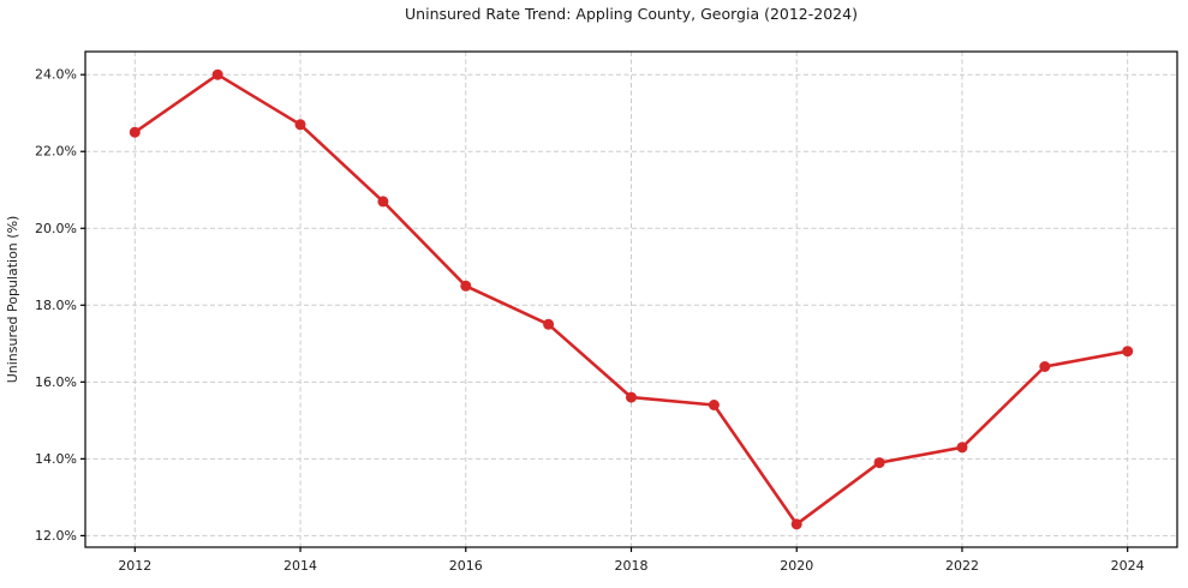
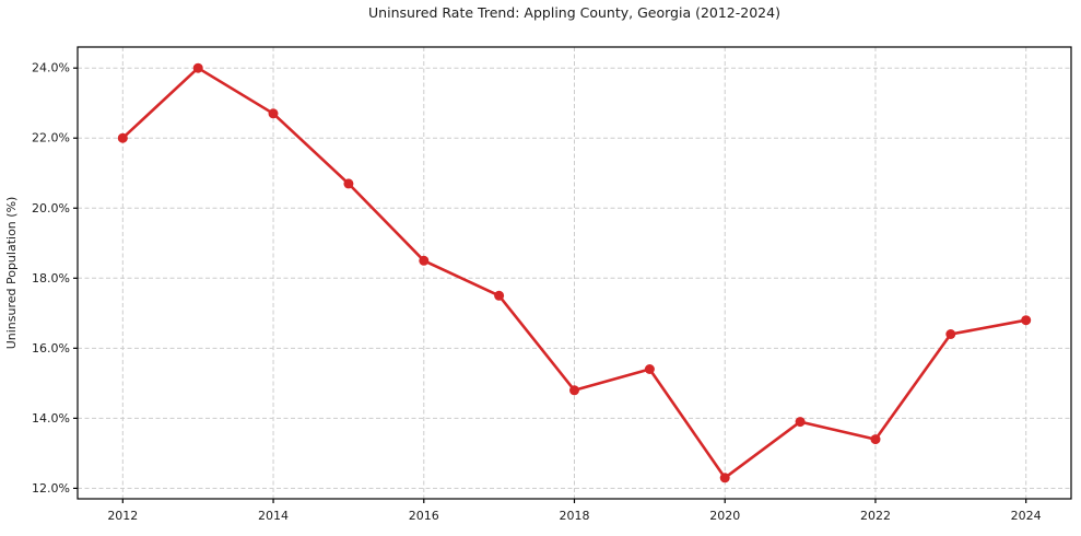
2012: 22.5% -> 22.0%
2018: 15.6% -> 14.8%
2022: 14.3% -> 13.4%
